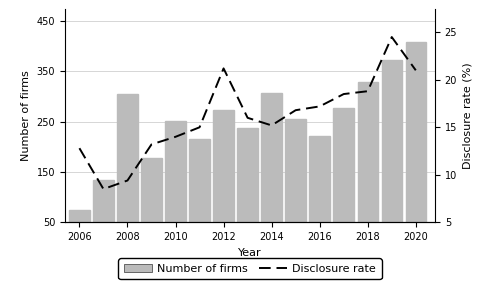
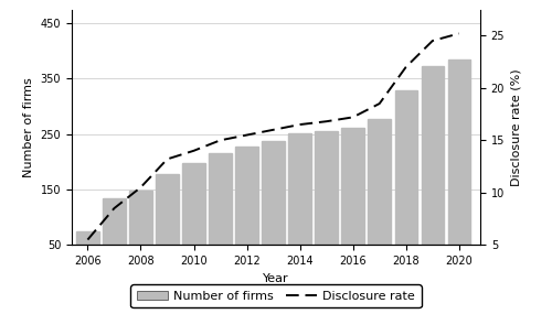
Disclosure rate/2006: 12.8 -> 5.5
Number of firms/2008: 306 -> 148
Disclosure rate/2008: 9.4 -> 10.5
Number of firms/2010: 252 -> 198
Number of firms/2012: 274 -> 228
Disclosure rate/2012: 21.2 -> 15.5
Number of firms/2014: 308 -> 252
Disclosure rate/2014: 15.2 -> 16.5
Number of firms/2016: 222 -> 262
Disclosure rate/2018: 18.8 -> 22.0
Number of firms/2020: 408 -> 385
Disclosure rate/2020: 21.0 -> 25.2
